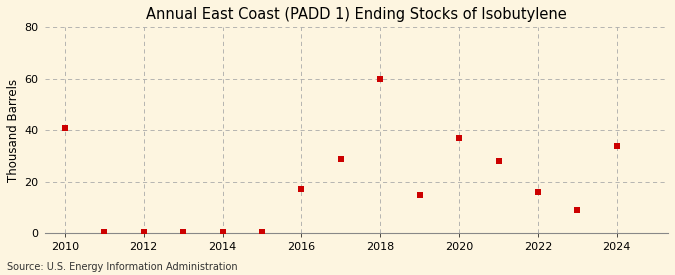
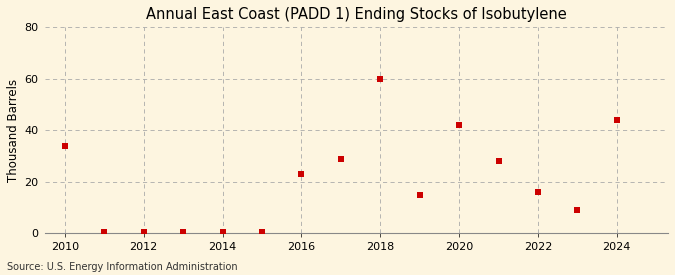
2010: 41.0 -> 34.0
2016: 17.0 -> 23.0
2020: 37.0 -> 42.0
2024: 34.0 -> 44.0
